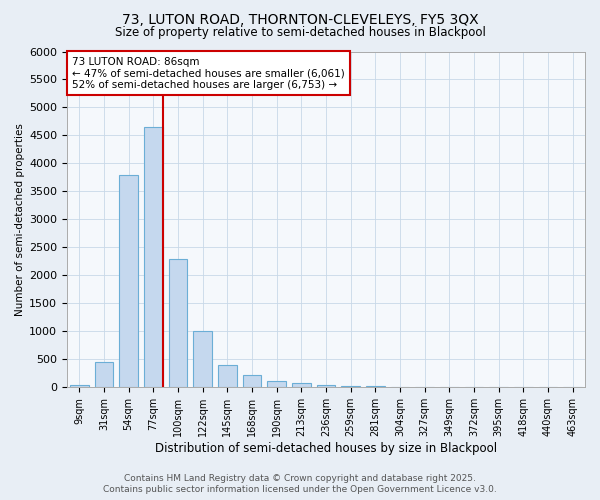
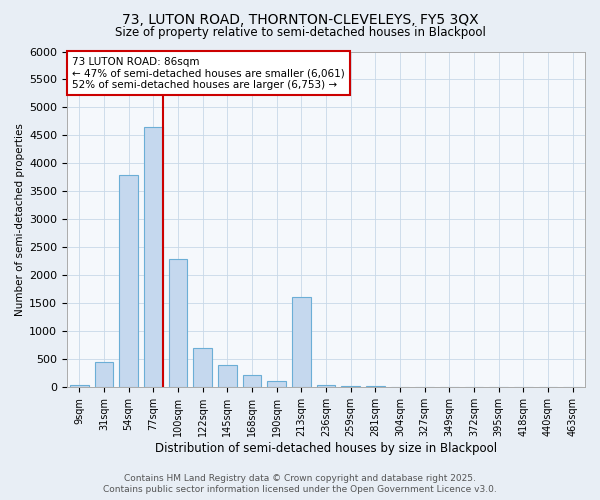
122sqm: 1000 -> 700
213sqm: 80 -> 1620
